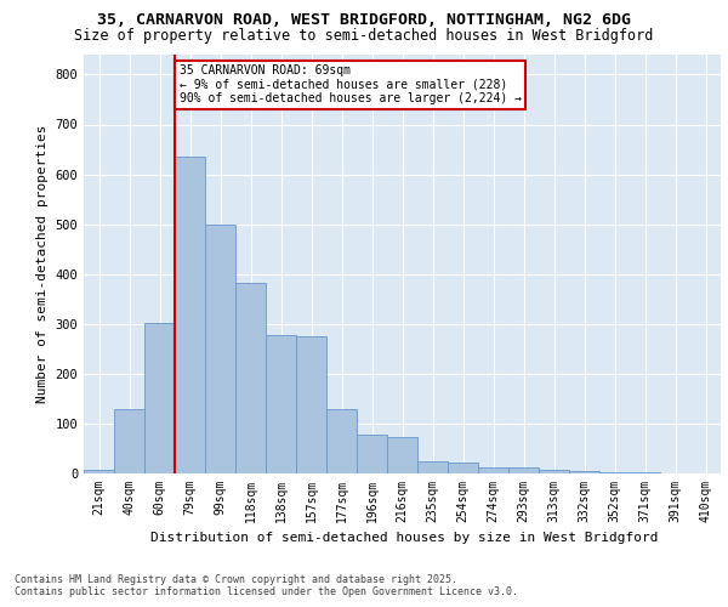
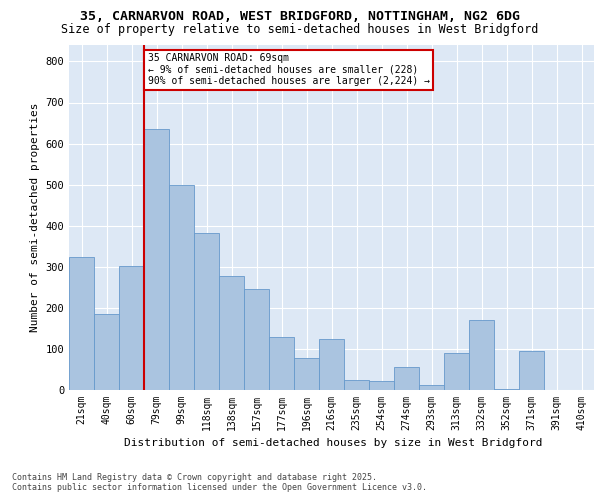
21sqm: 8 -> 325
40sqm: 128 -> 185
157sqm: 275 -> 245
216sqm: 72 -> 125
274sqm: 12 -> 55
313sqm: 8 -> 90
332sqm: 5 -> 170
371sqm: 2 -> 95
